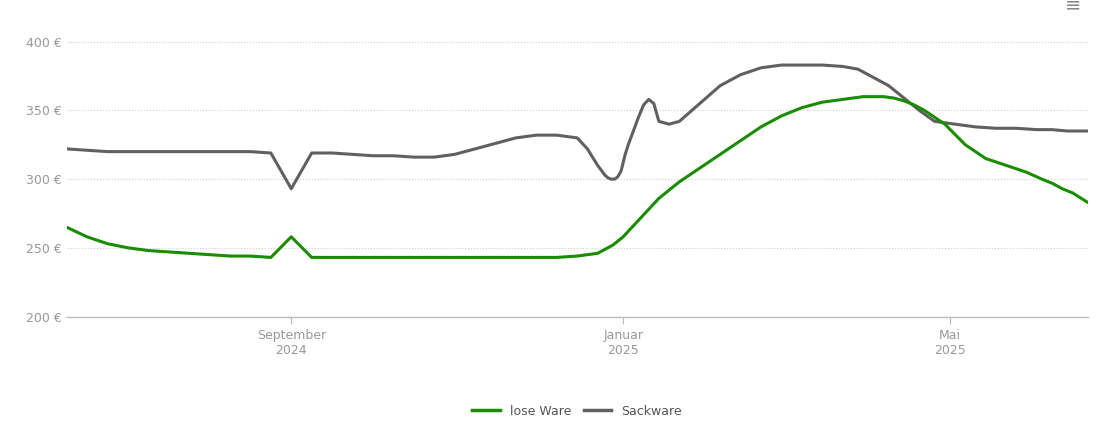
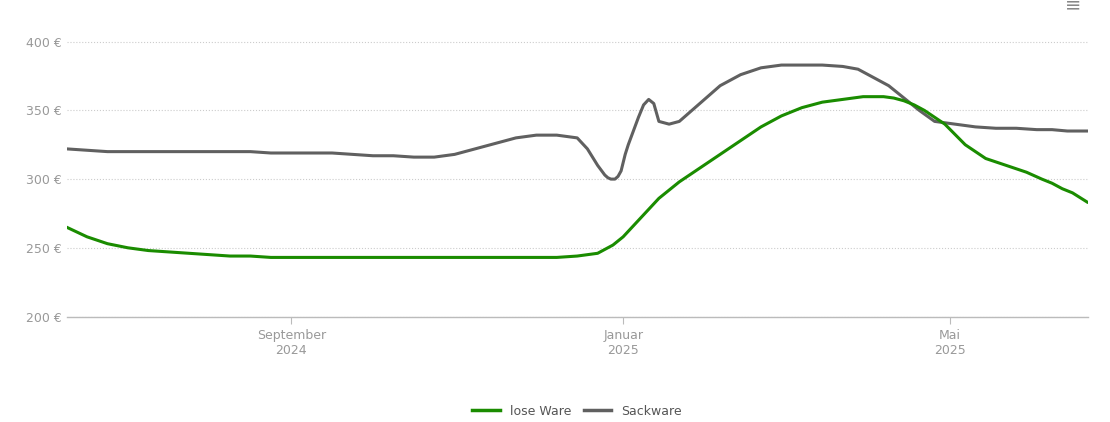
lose Ware/September 2024: 258 € -> 243 €
Sackware/September 2024: 293 € -> 319 €
